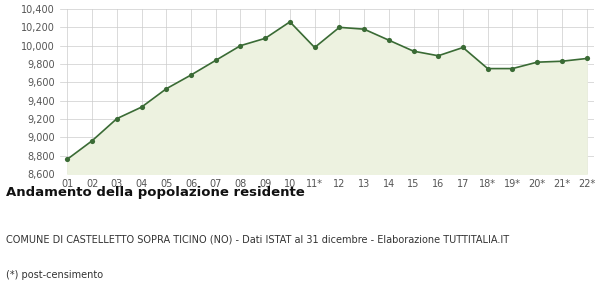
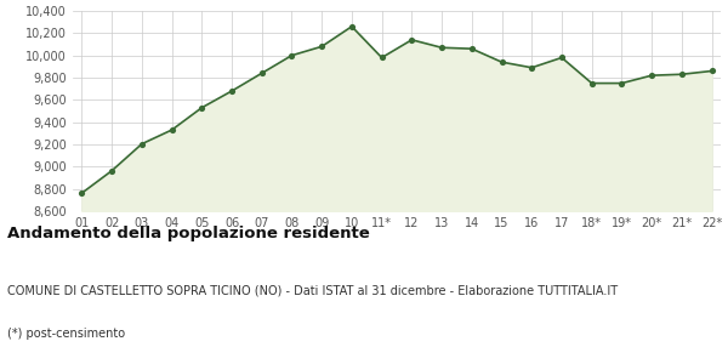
12: 10,200 -> 10,140
13: 10,180 -> 10,070
